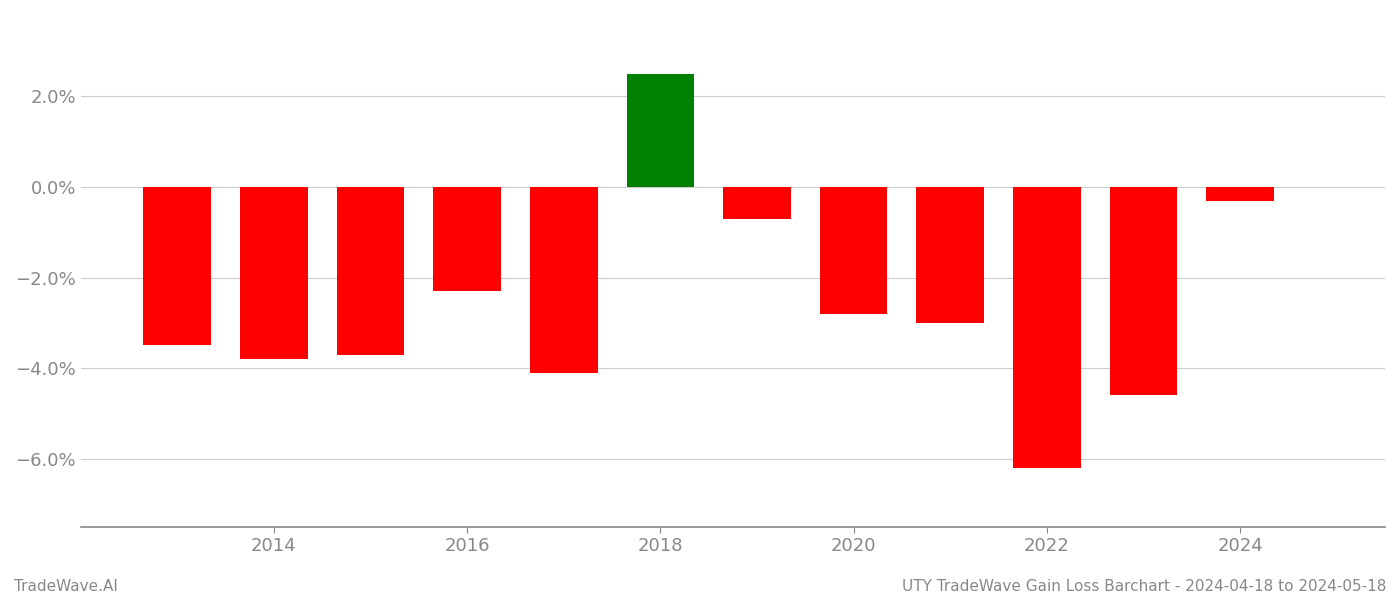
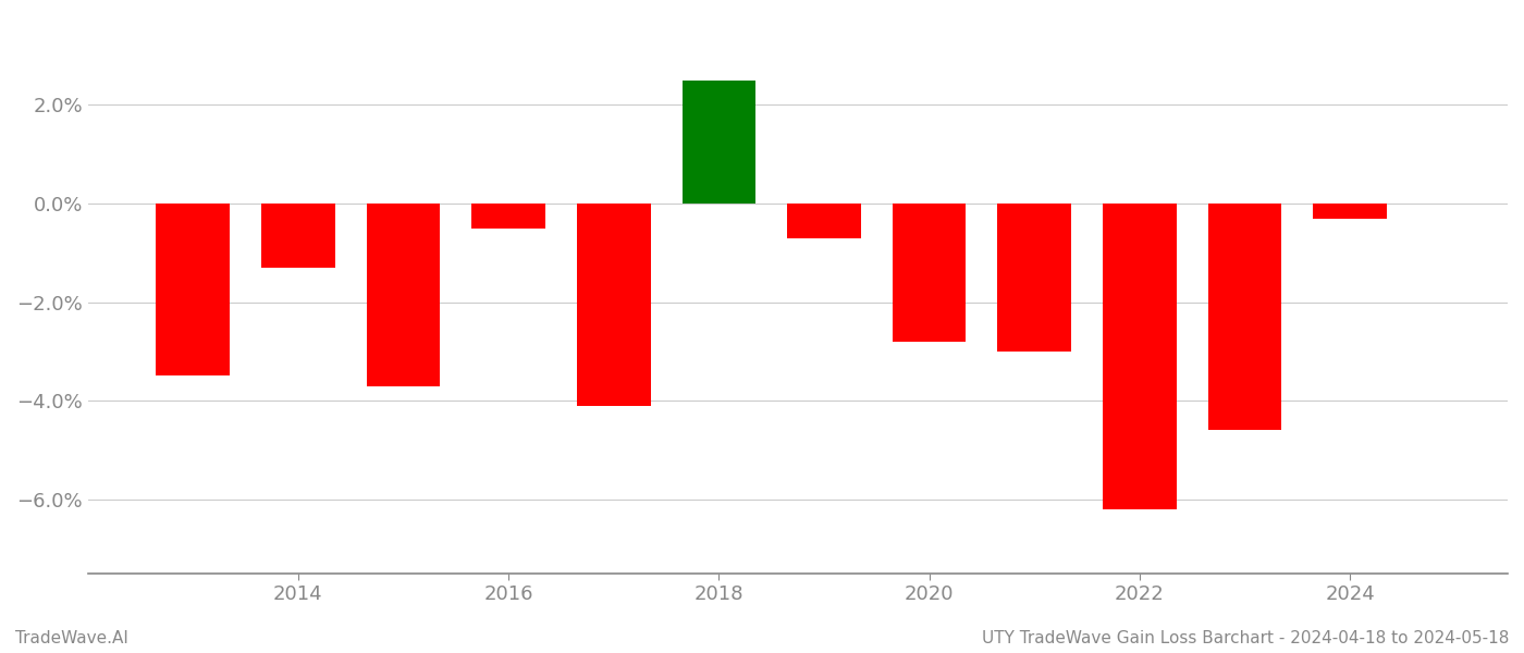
2014: -3.8% -> -1.3%
2016: -2.3% -> -0.5%
